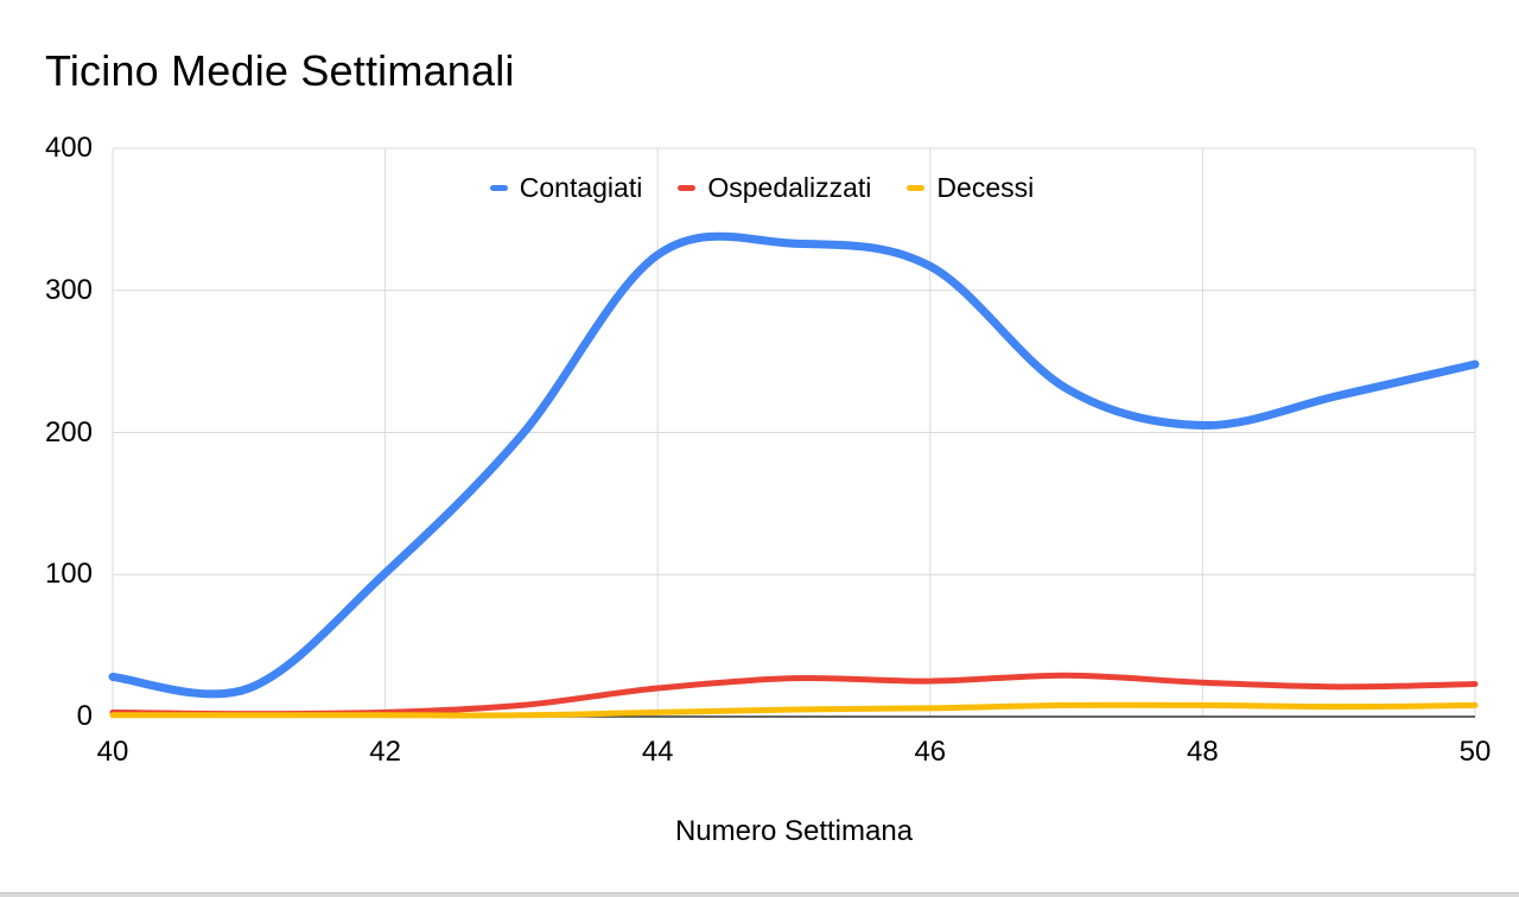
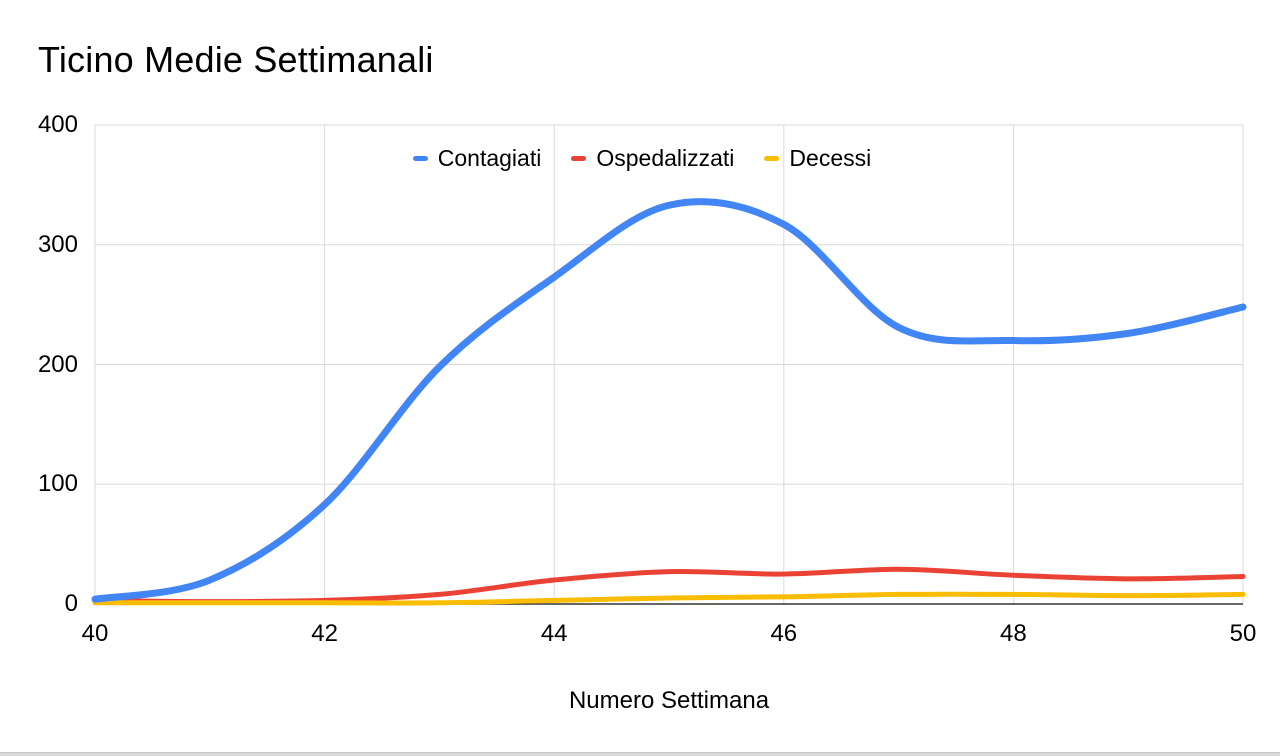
Contagiati/40: 28 -> 4
Contagiati/42: 101 -> 83
Contagiati/44: 325 -> 273
Contagiati/48: 205 -> 220
